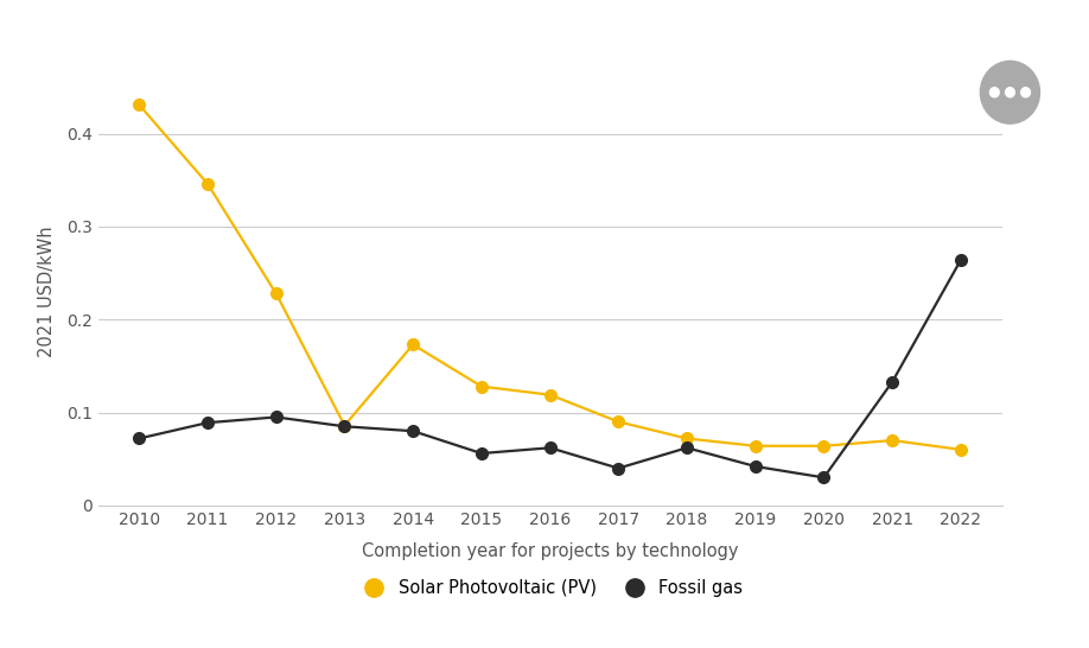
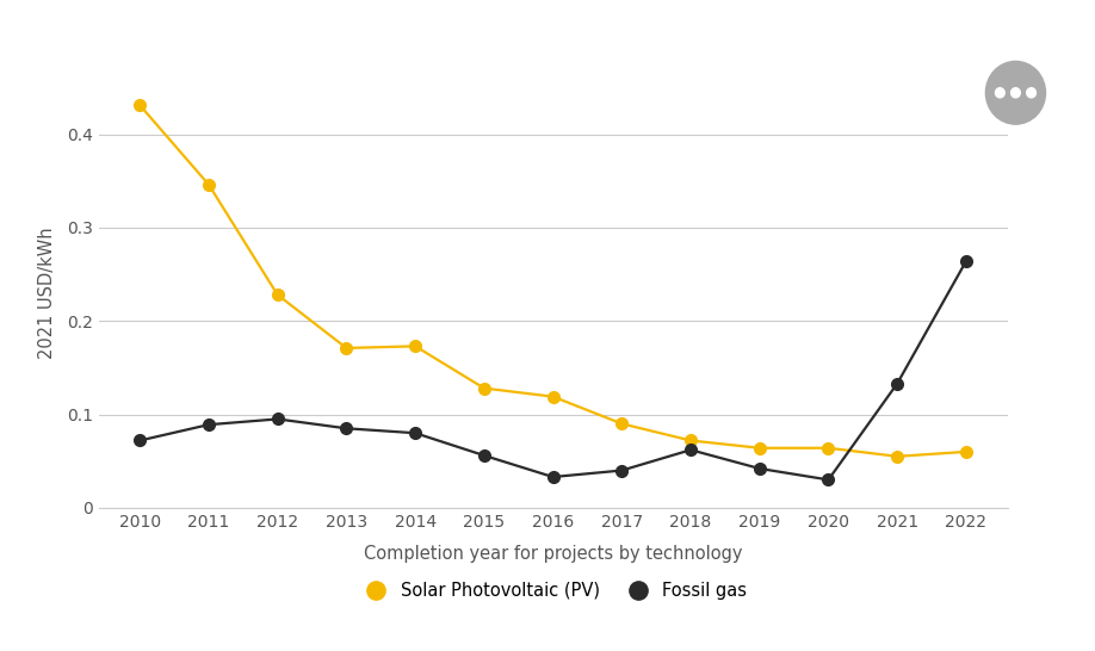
Solar Photovoltaic (PV)/2013: 0.086 -> 0.171
Fossil gas/2016: 0.062 -> 0.033
Solar Photovoltaic (PV)/2021: 0.070 -> 0.055
